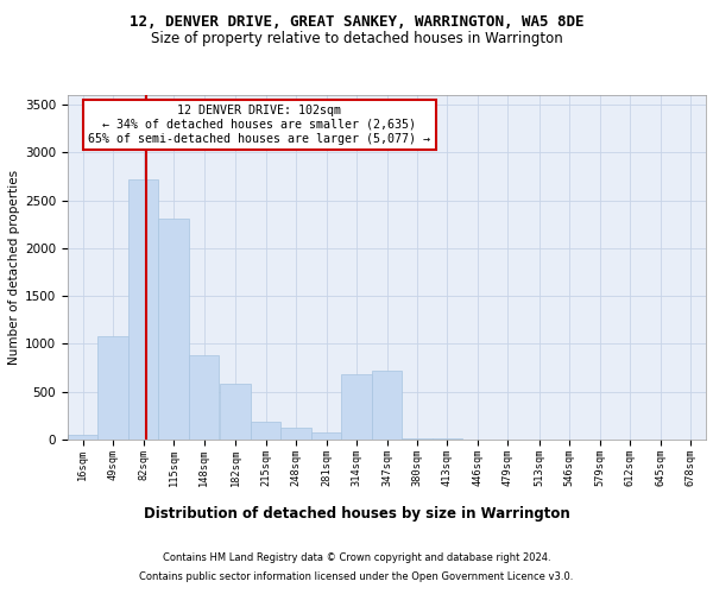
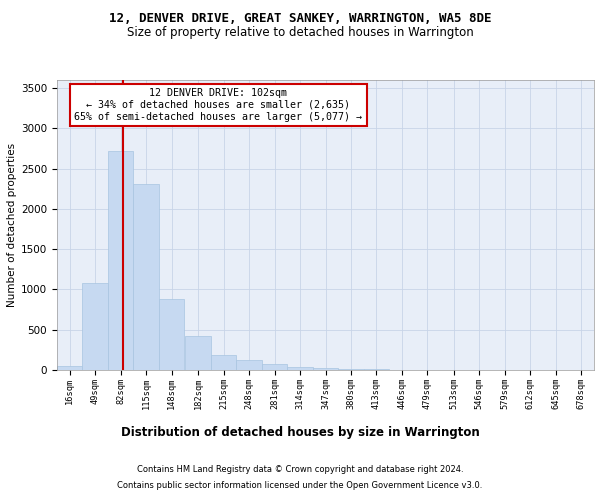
182sqm: 580 -> 420
314sqm: 680 -> 40
347sqm: 720 -> 20
